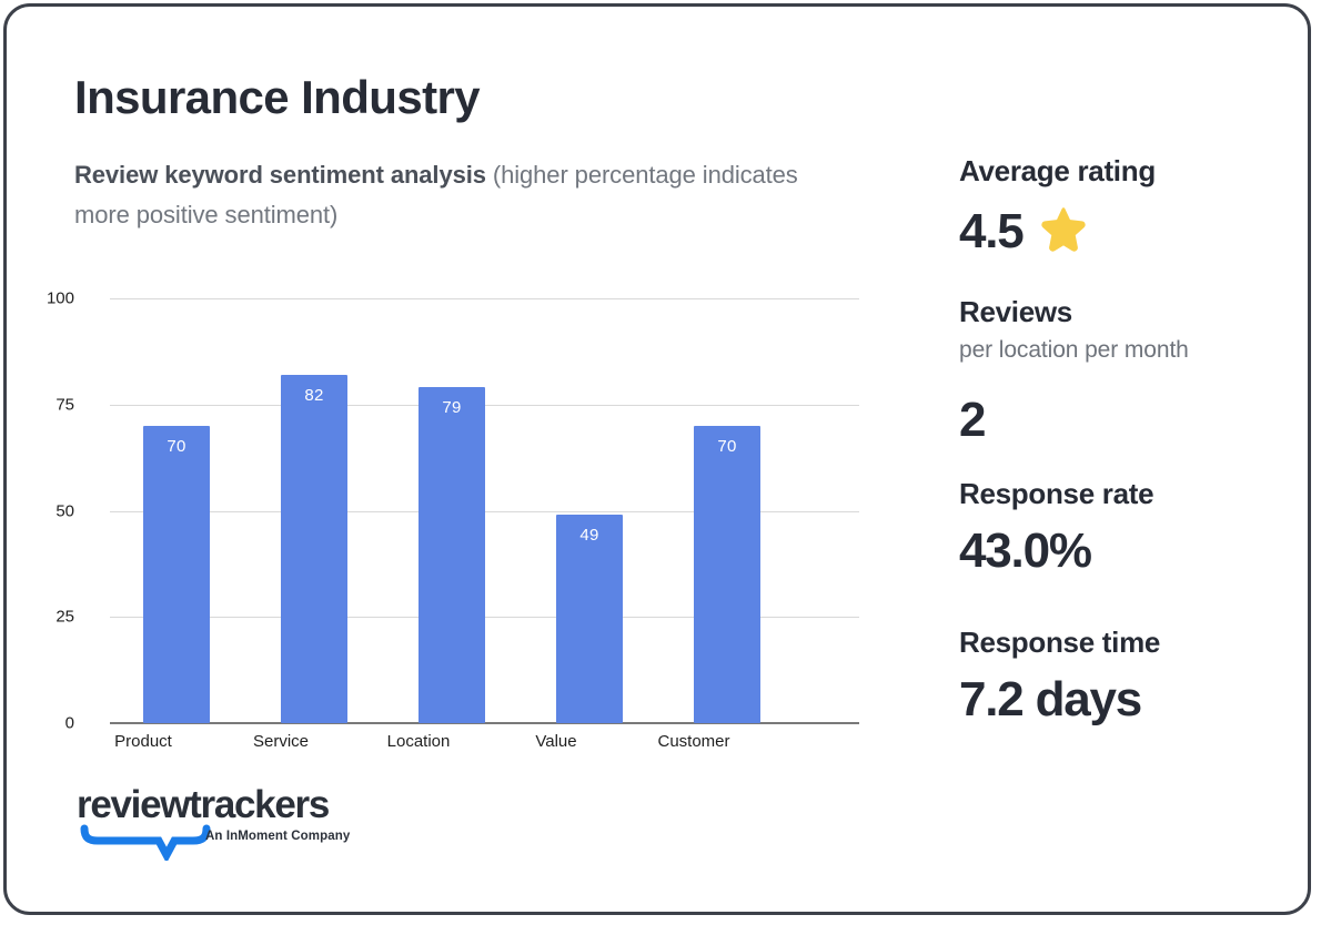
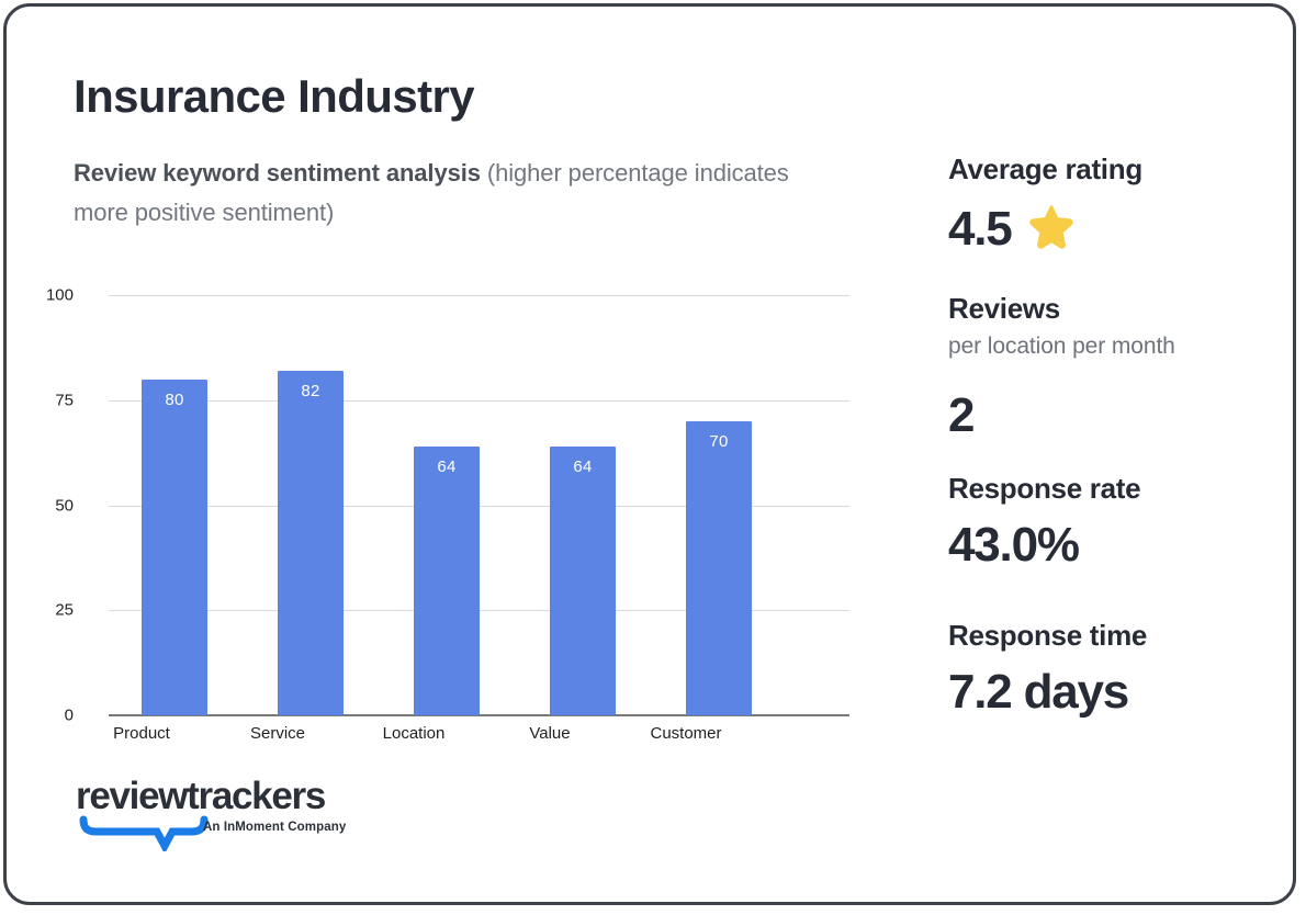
Product: 70 -> 80
Location: 79 -> 64
Value: 49 -> 64
